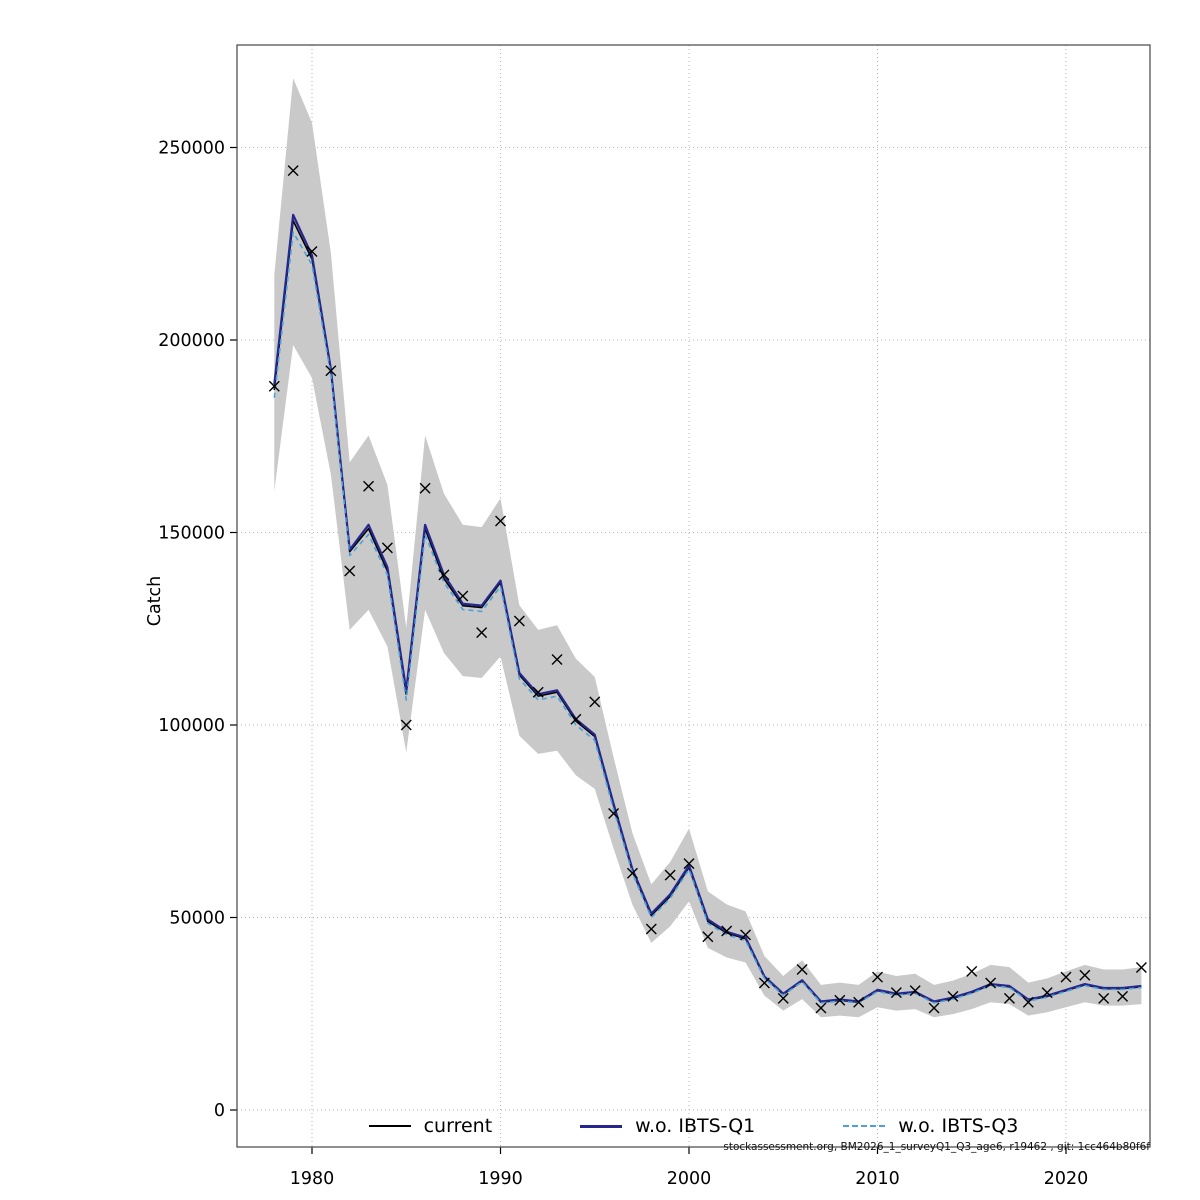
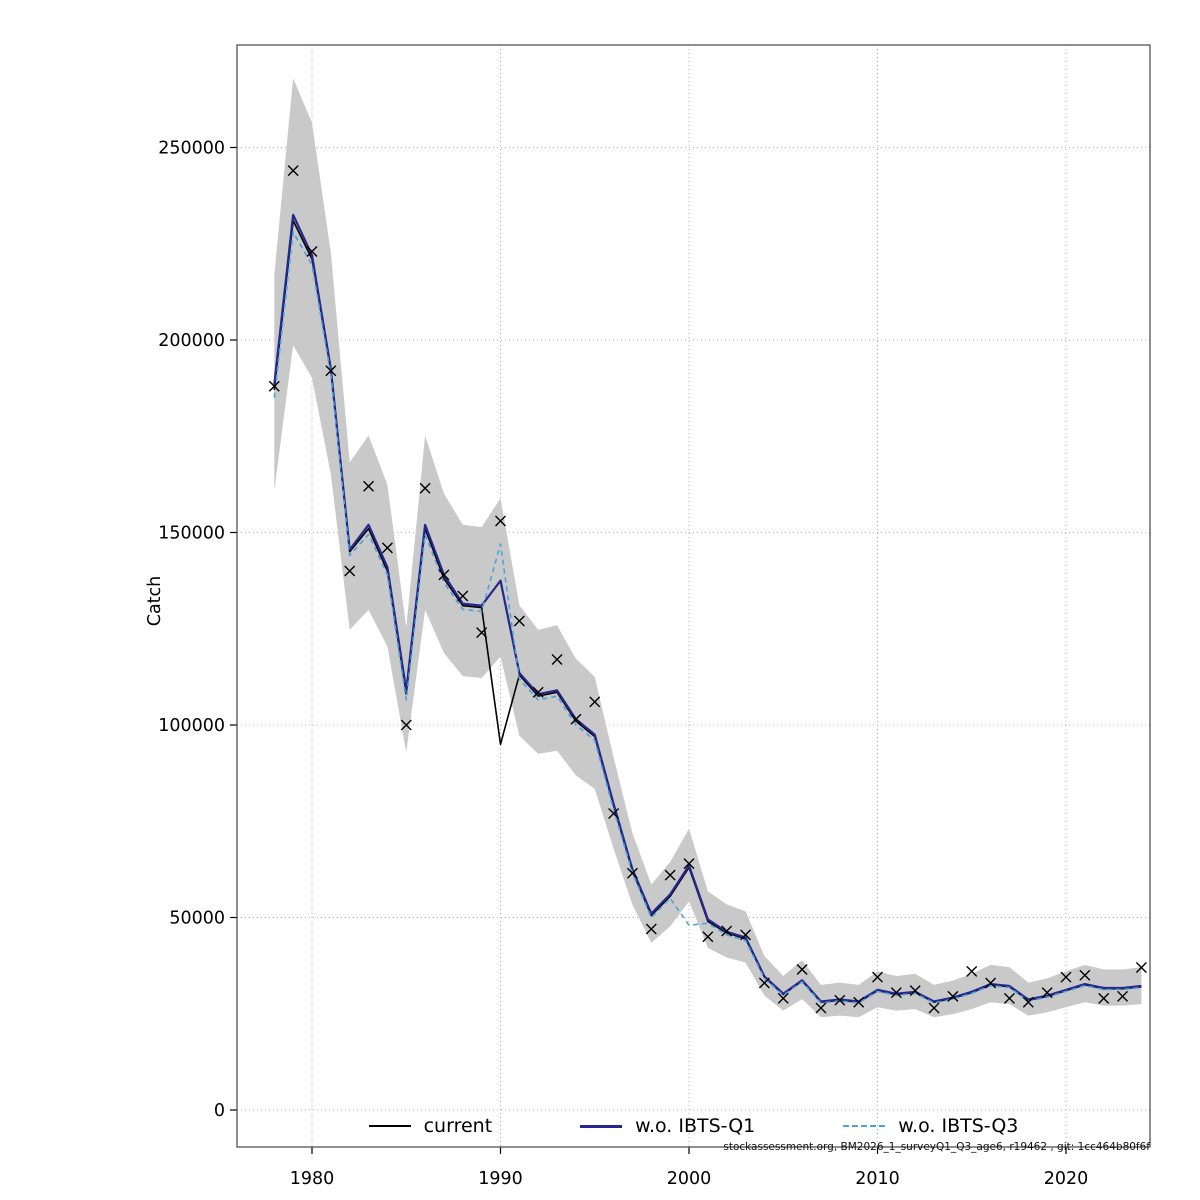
current/1990: 137000 -> 95000
w.o. IBTS-Q3/1990: 136000 -> 147000
w.o. IBTS-Q3/2000: 62000 -> 48000
